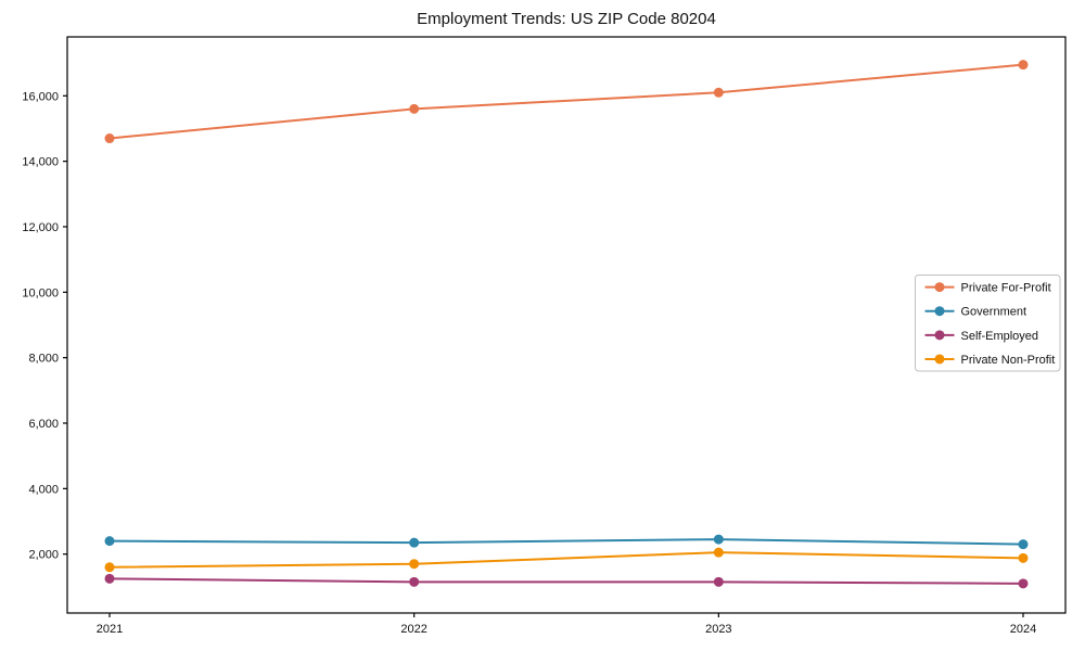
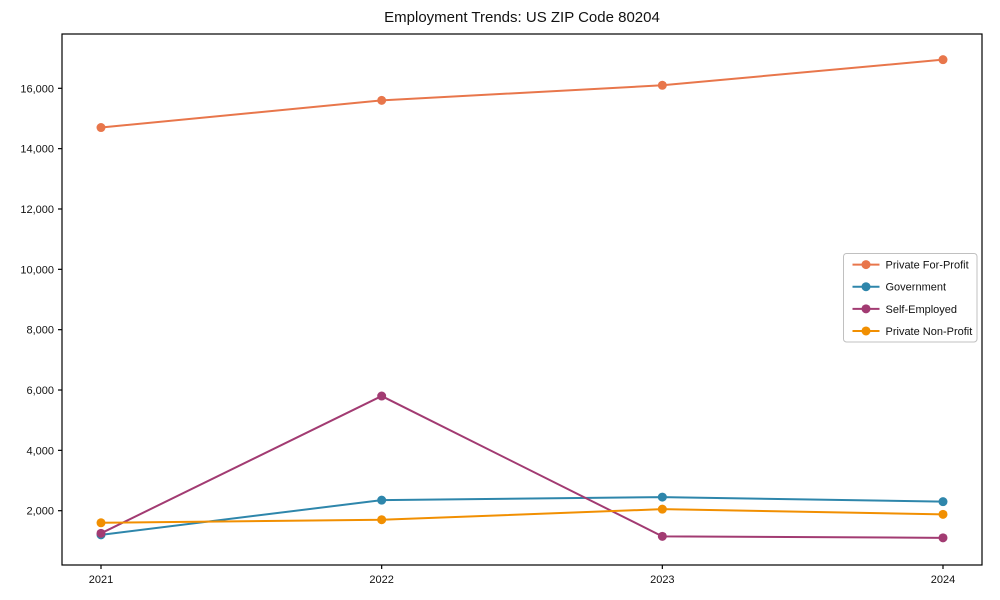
Government/2021: 2400 -> 1200
Self-Employed/2022: 1200 -> 5800
